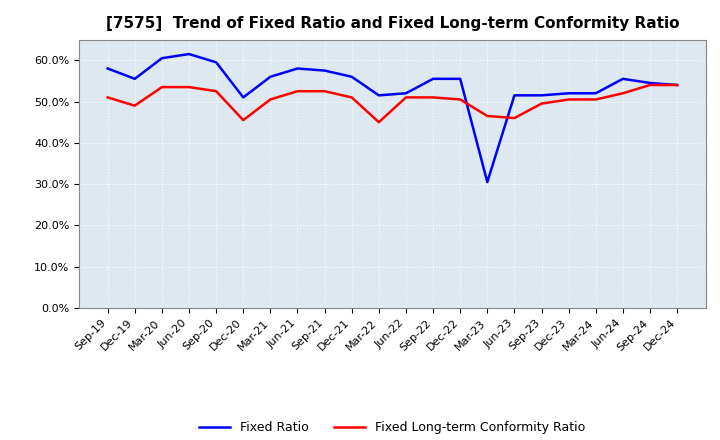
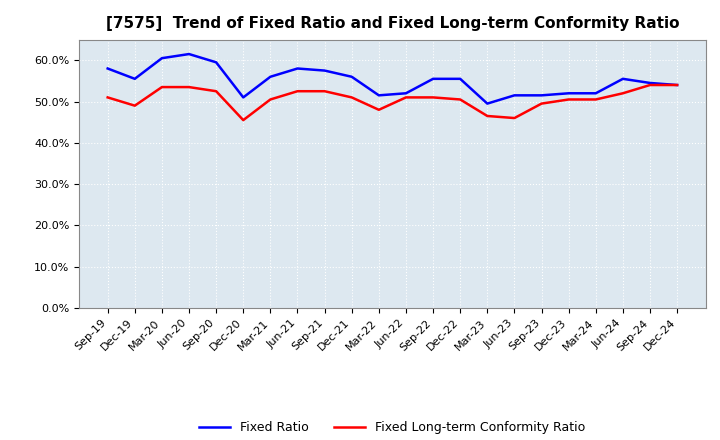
Fixed Long-term Conformity Ratio/Mar-22: 45.0% -> 48.0%
Fixed Ratio/Mar-23: 30.5% -> 49.5%
